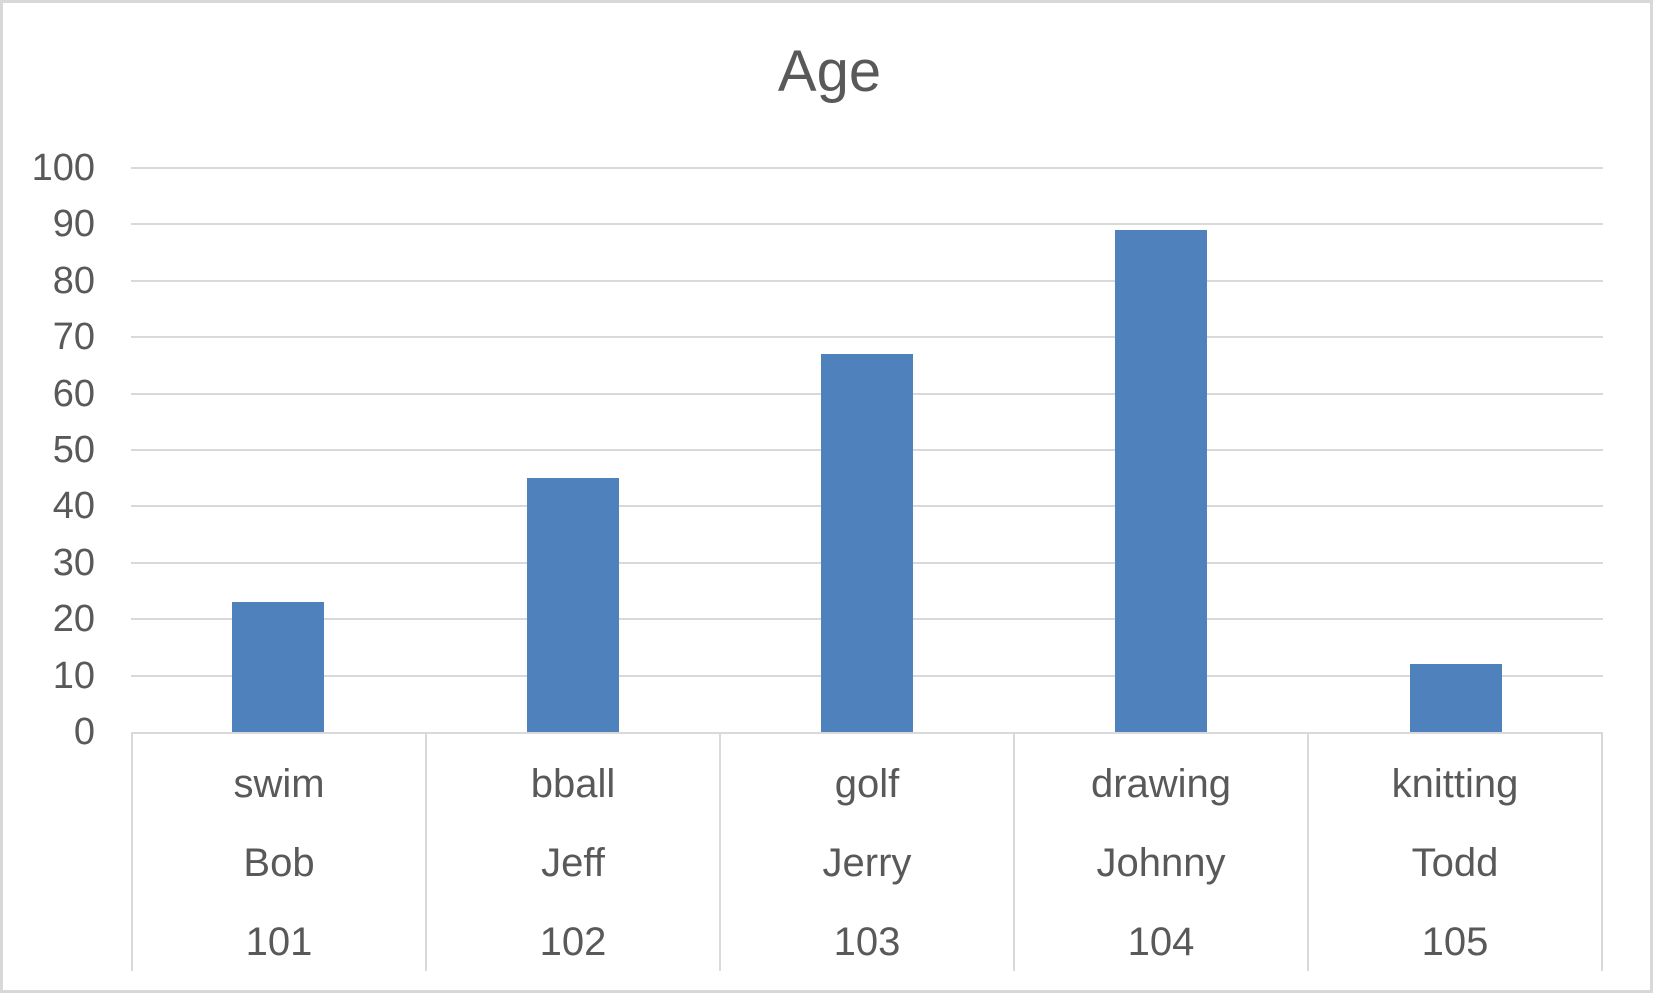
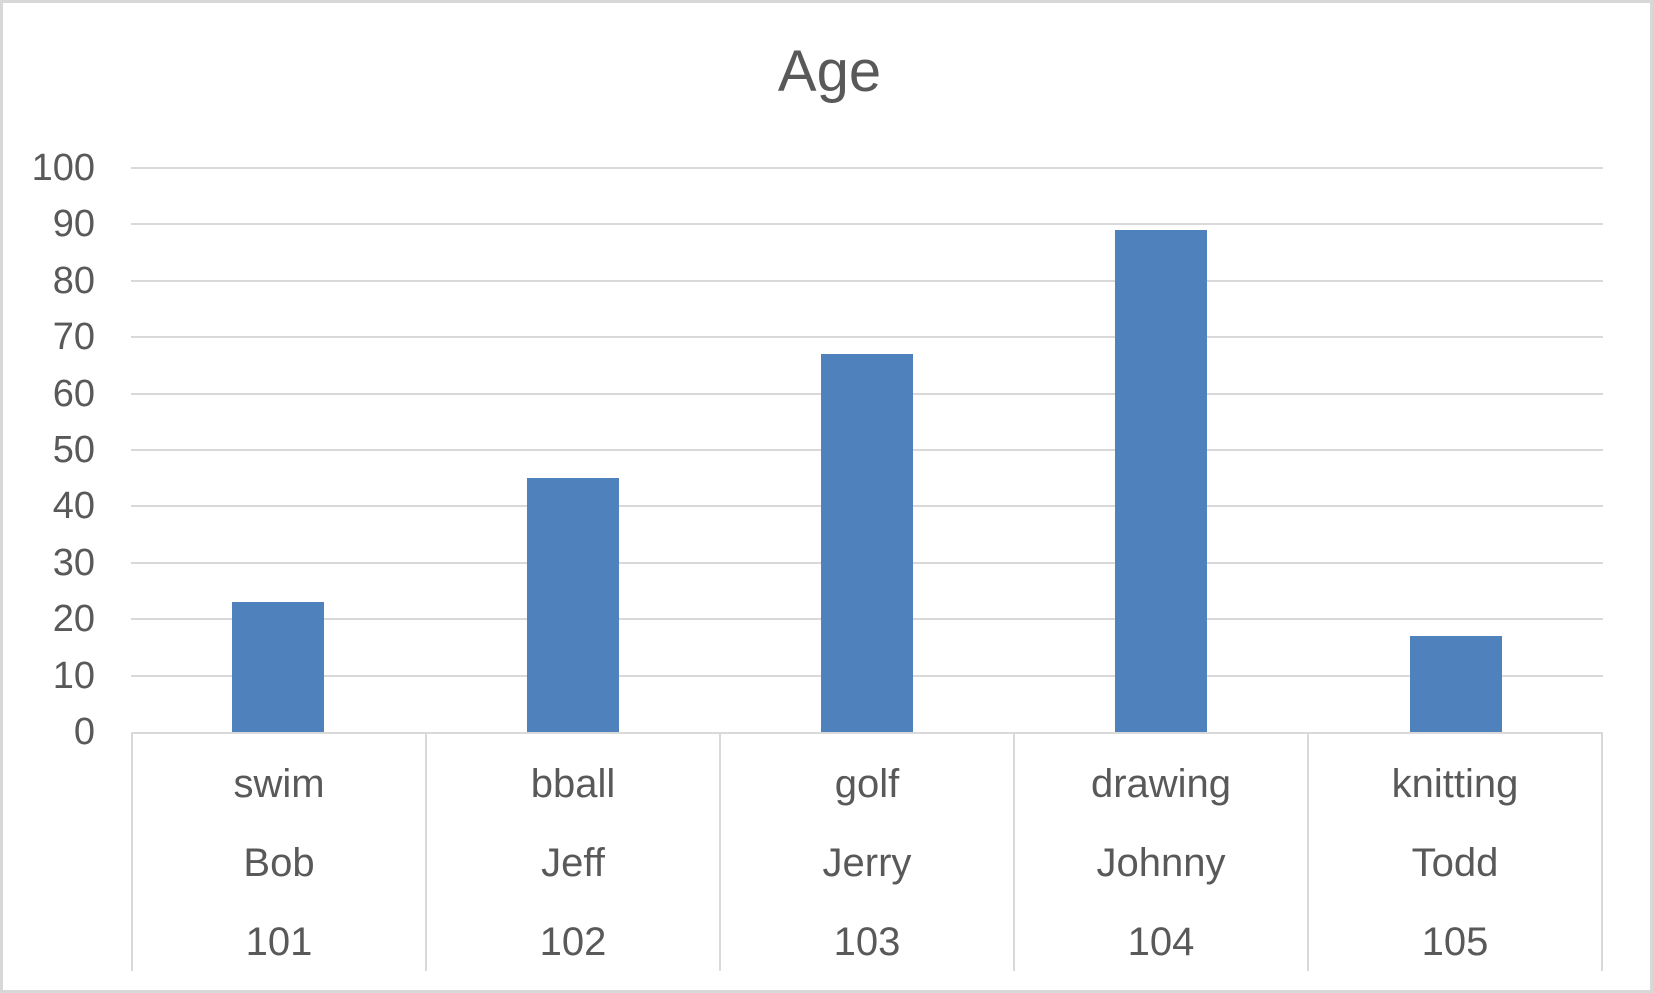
knitting: 12 -> 17
